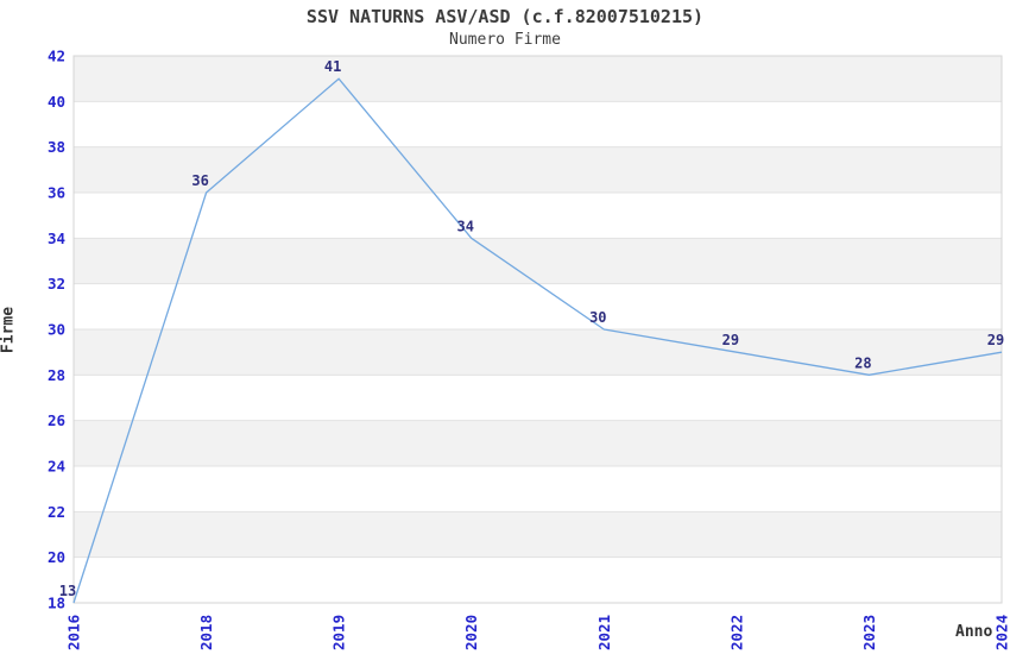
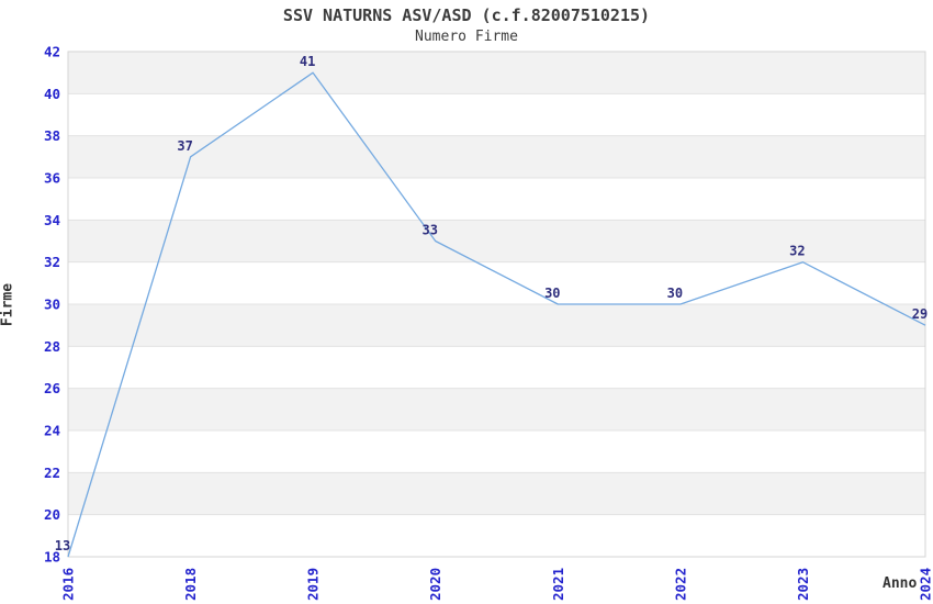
2018: 36 -> 37
2020: 34 -> 33
2022: 29 -> 30
2023: 28 -> 32
